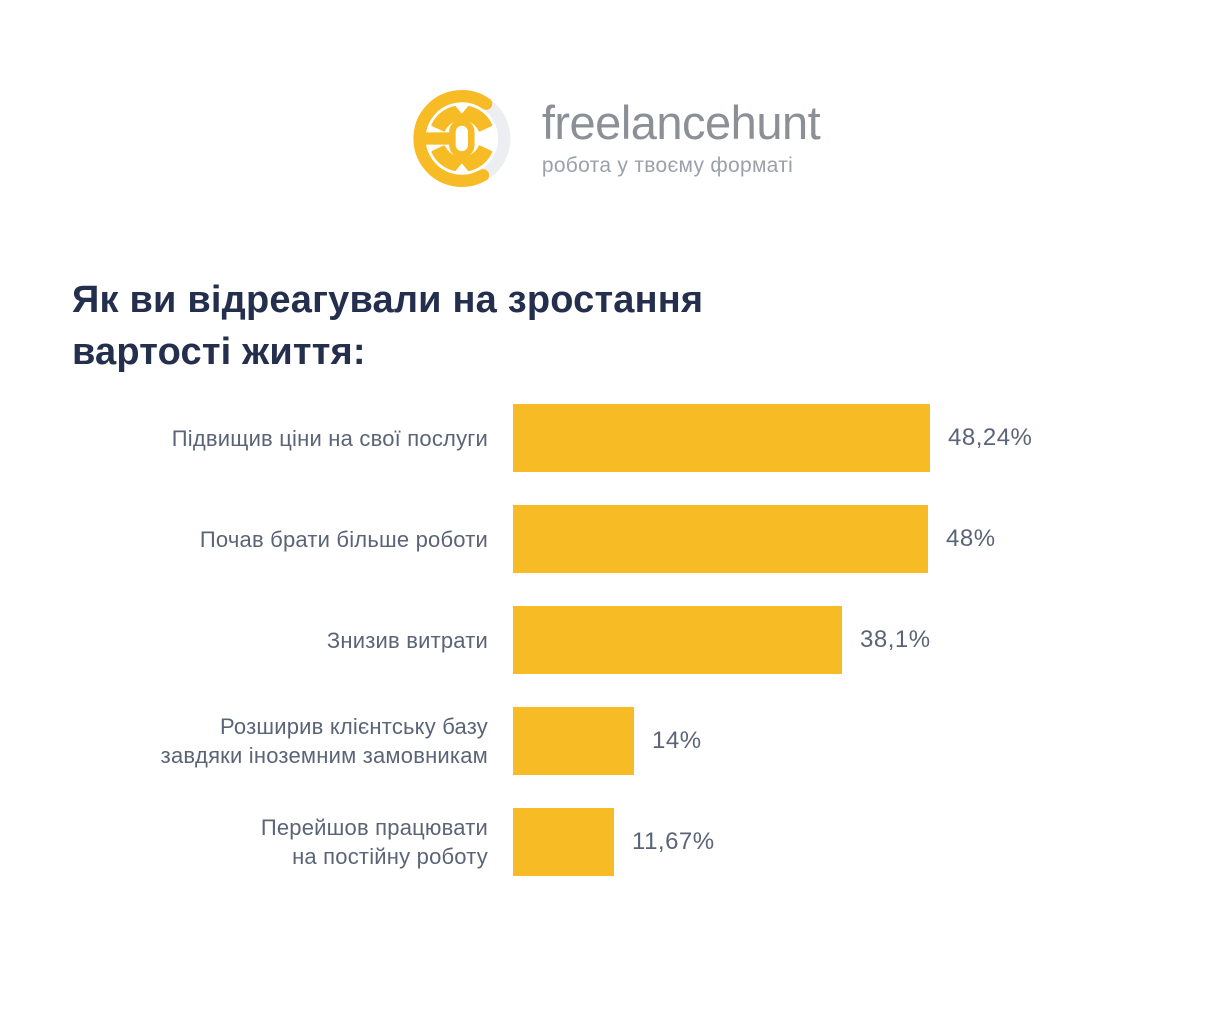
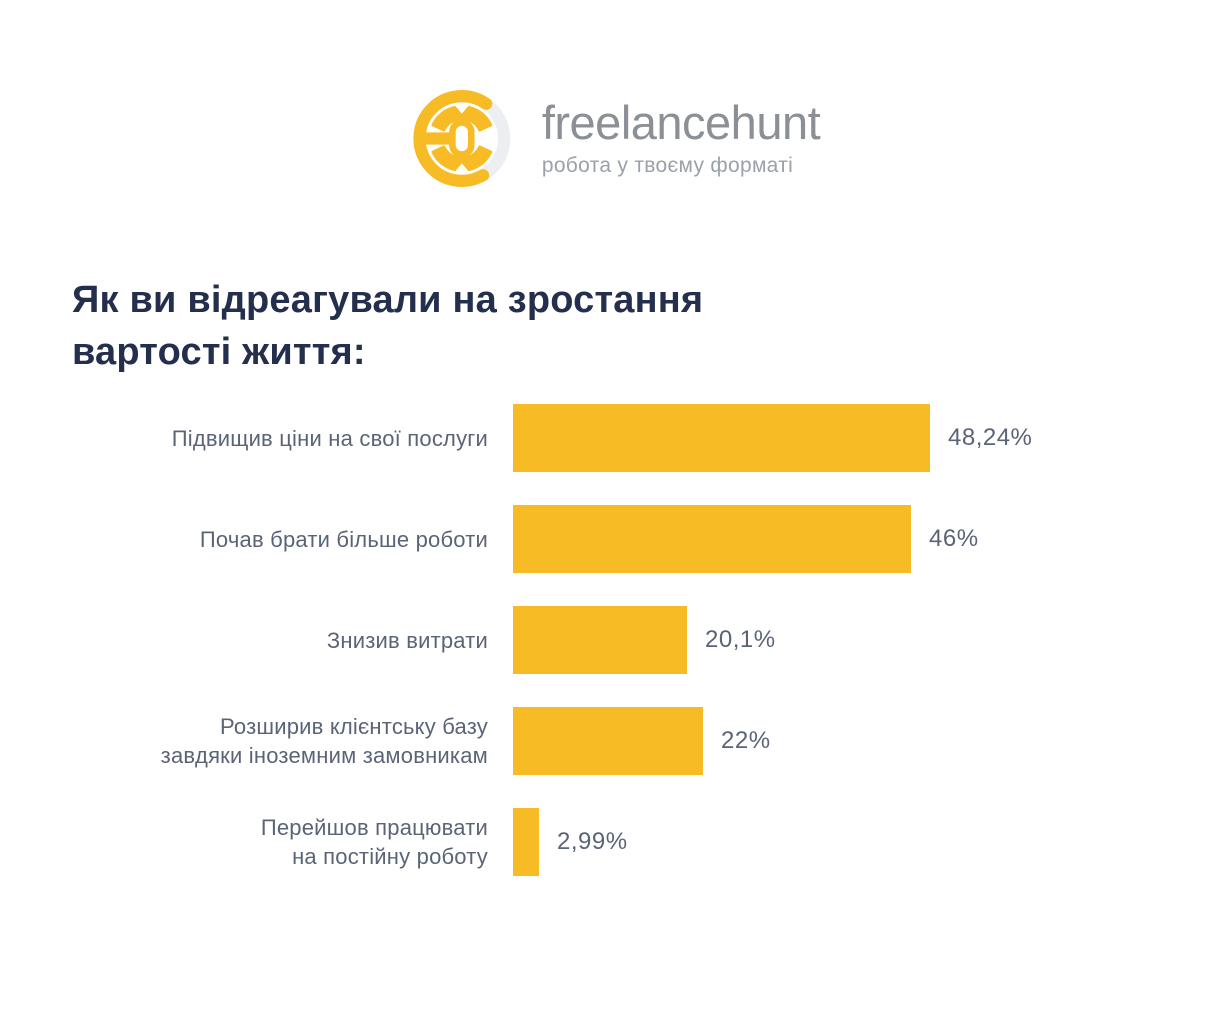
Почав брати більше роботи: 48% -> 46%
Знизив витрати: 38,1% -> 20,1%
Розширив клієнтську базу завдяки іноземним замовникам: 14% -> 22%
Перейшов працювати на постійну роботу: 11,67% -> 2,99%
